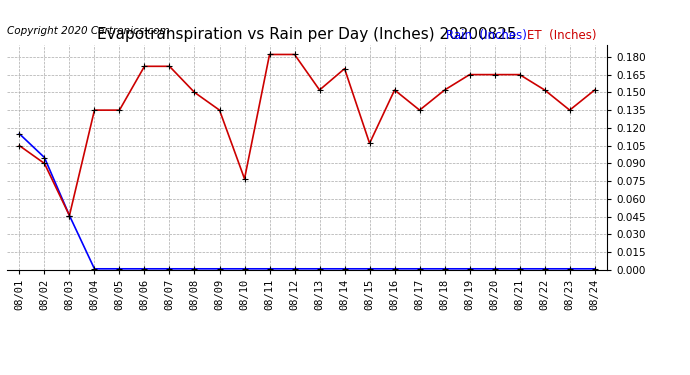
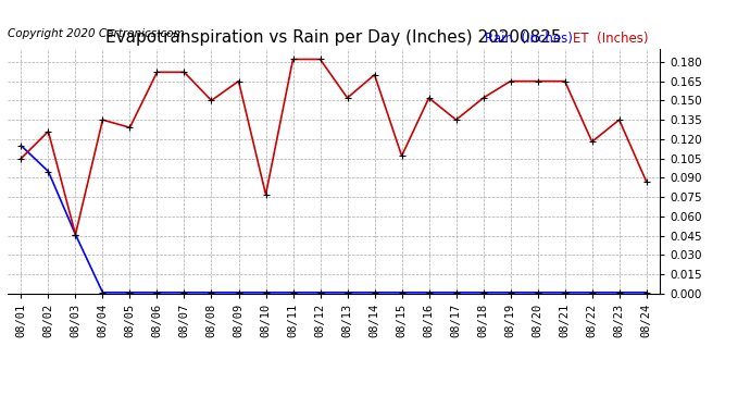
ET (Inches)/08/02: 0.090 -> 0.126
ET (Inches)/08/05: 0.135 -> 0.129
ET (Inches)/08/09: 0.135 -> 0.165
ET (Inches)/08/22: 0.152 -> 0.118
ET (Inches)/08/24: 0.152 -> 0.087
